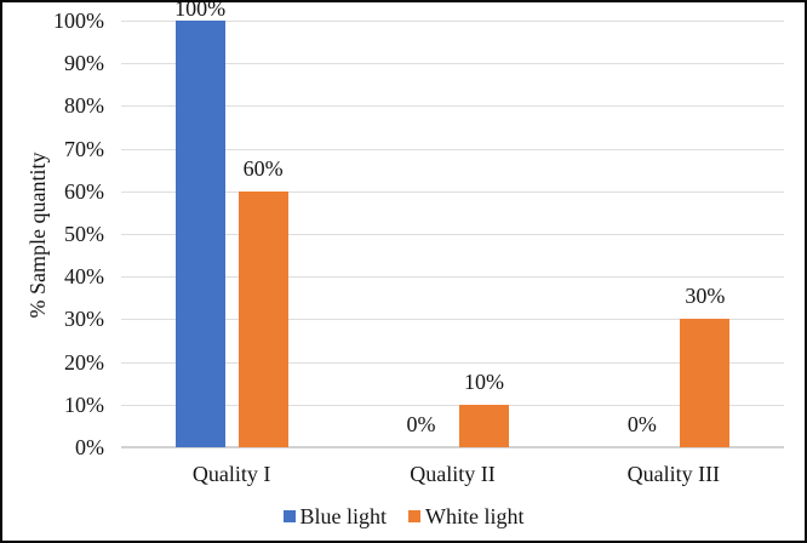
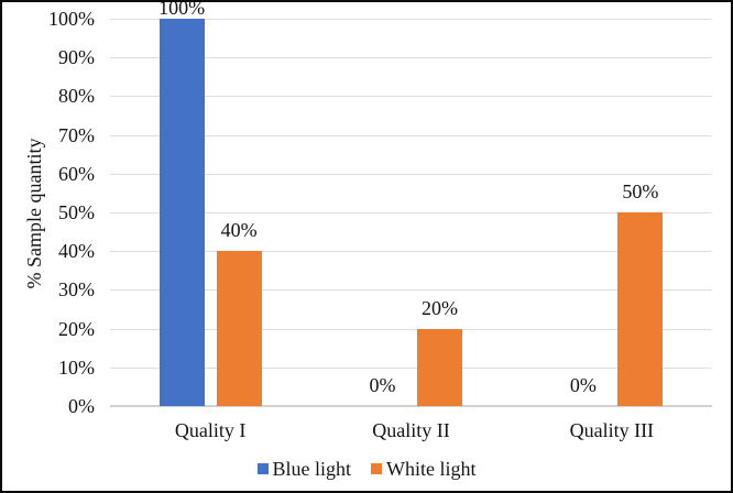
White light/Quality I: 60% -> 40%
White light/Quality II: 10% -> 20%
White light/Quality III: 30% -> 50%
